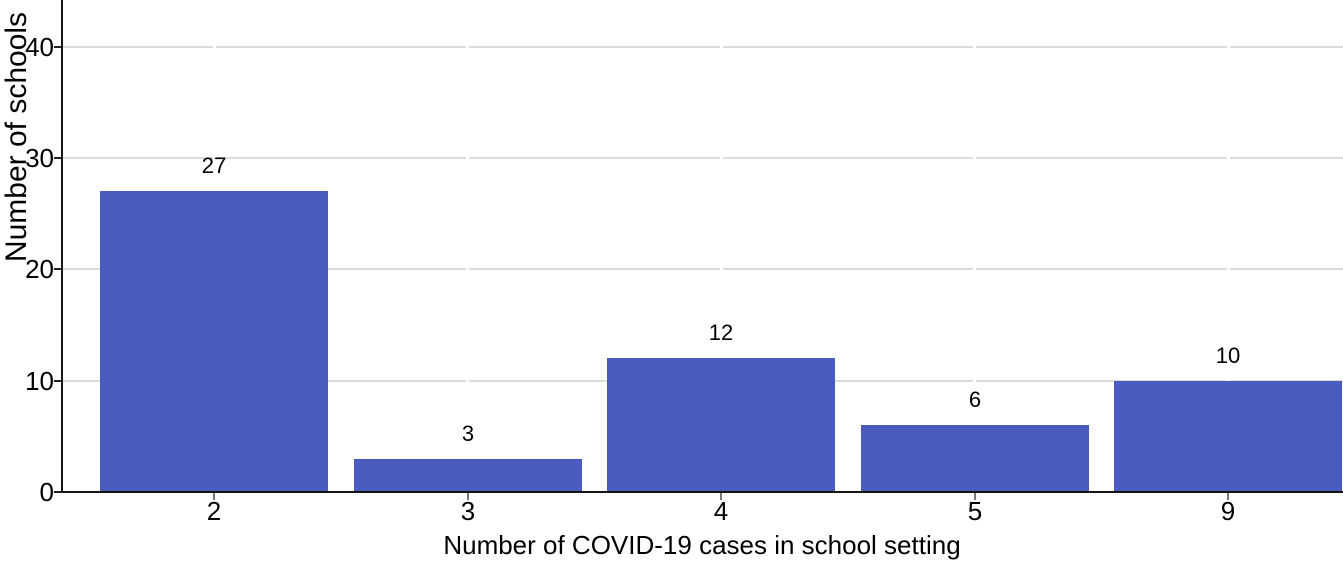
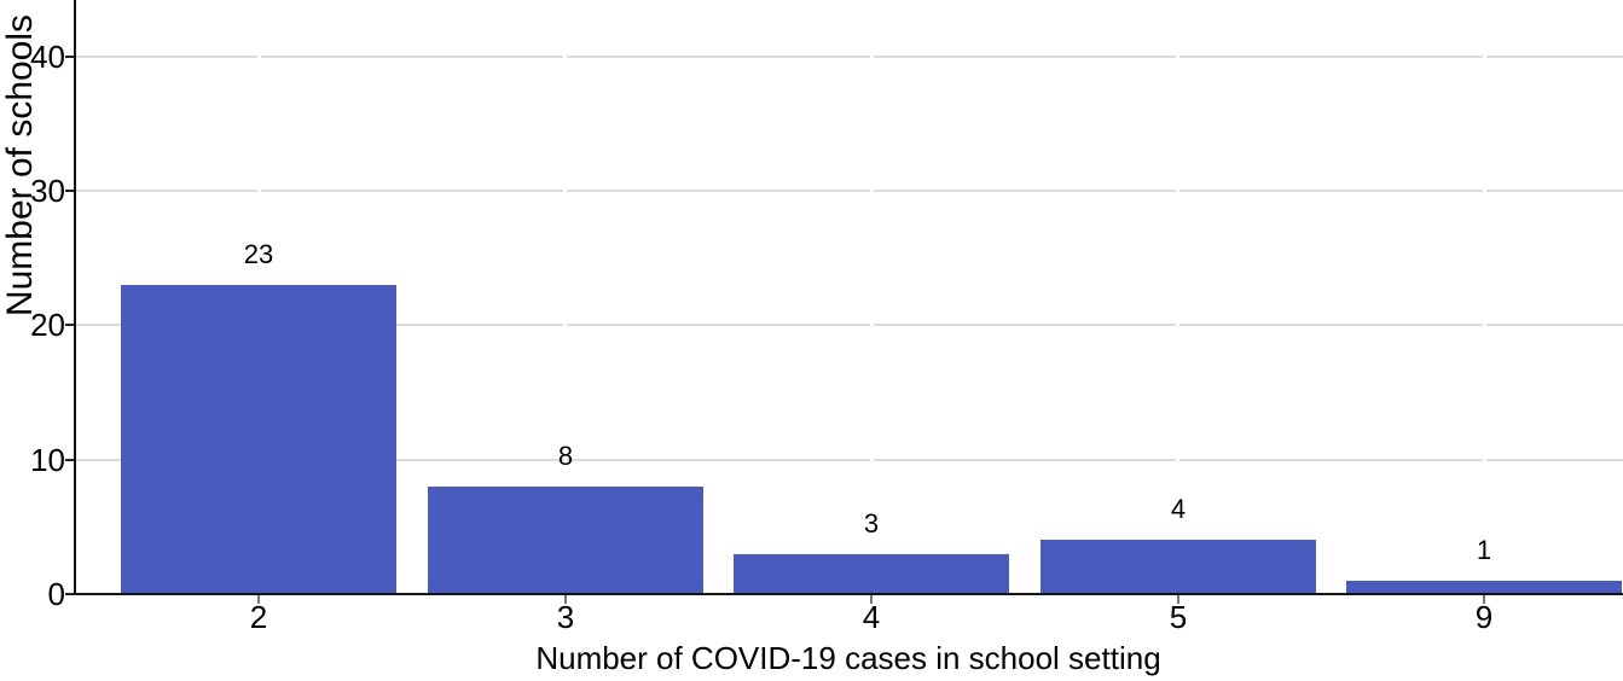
2: 27 -> 23
3: 3 -> 8
4: 12 -> 3
5: 6 -> 4
9: 10 -> 1
